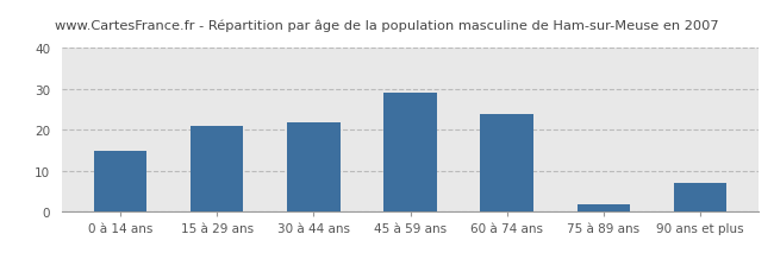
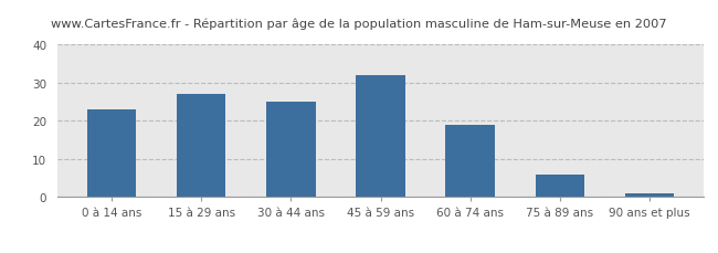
0 à 14 ans: 15 -> 23
15 à 29 ans: 21 -> 27
30 à 44 ans: 22 -> 25
45 à 59 ans: 29 -> 32
60 à 74 ans: 24 -> 19
75 à 89 ans: 2 -> 6
90 ans et plus: 7 -> 1
